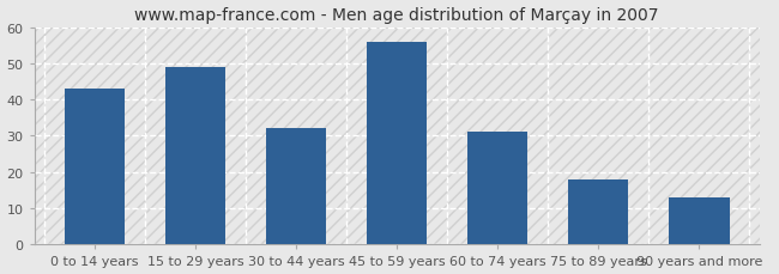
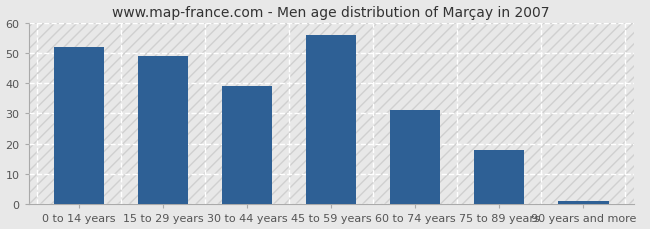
0 to 14 years: 43 -> 52
30 to 44 years: 32 -> 39
90 years and more: 13 -> 1
